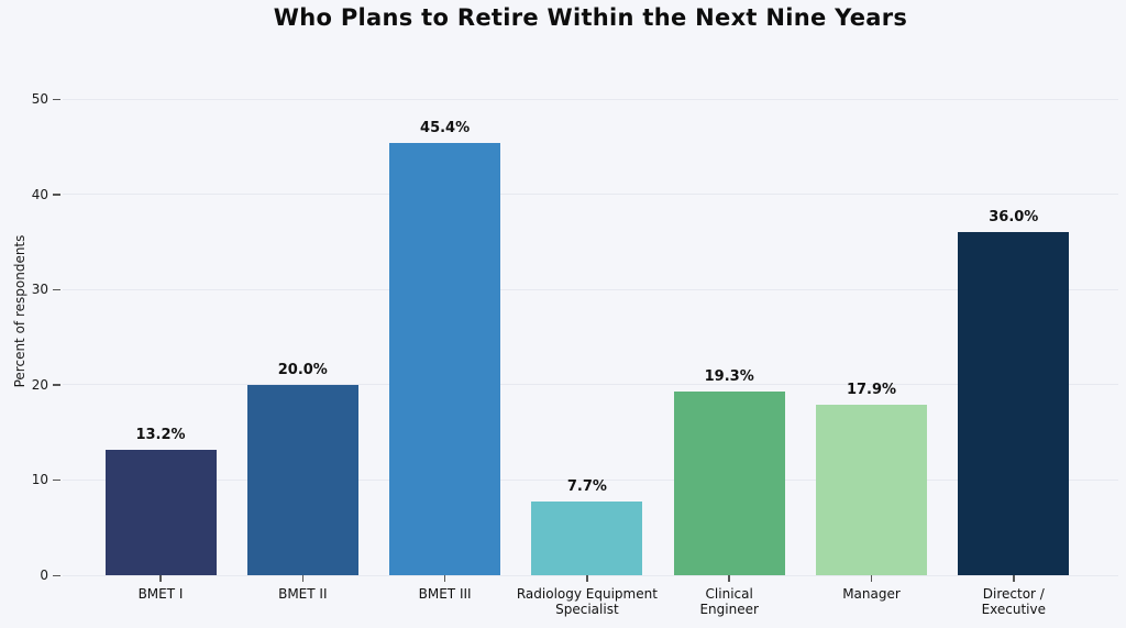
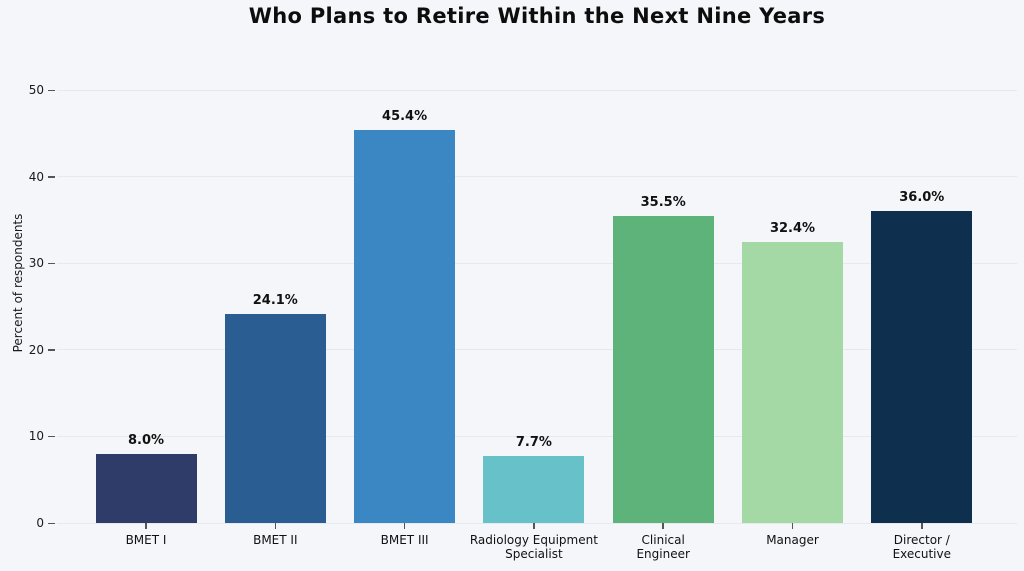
BMET I: 13.2% -> 8.0%
BMET II: 20.0% -> 24.1%
Clinical Engineer: 19.3% -> 35.5%
Manager: 17.9% -> 32.4%
